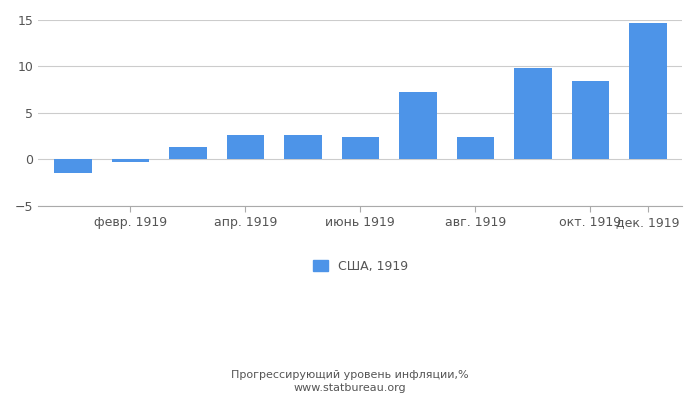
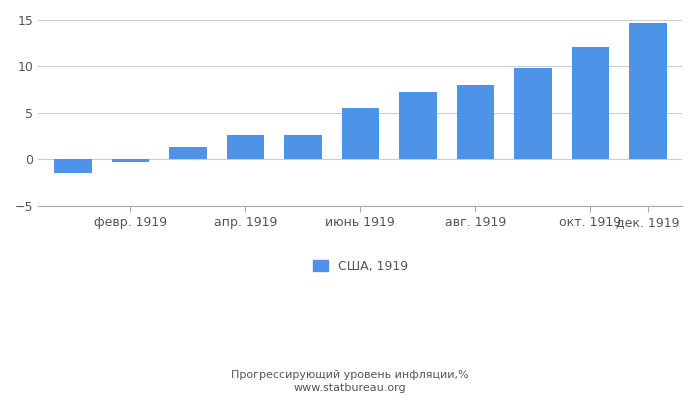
июнь 1919: 2.4 -> 5.5
авг. 1919: 2.4 -> 8.0
окт. 1919: 8.4 -> 12.1
